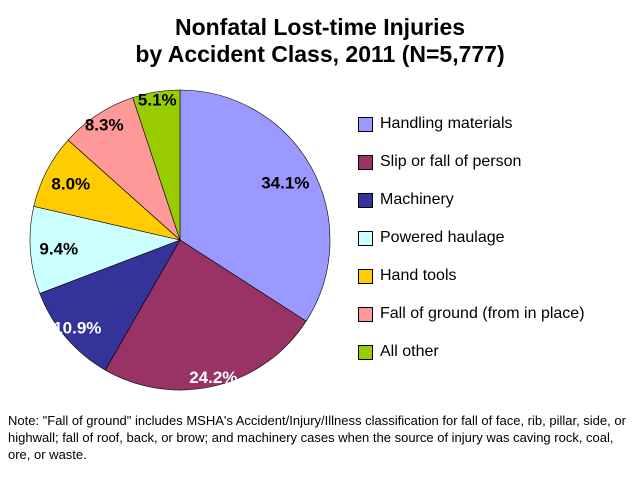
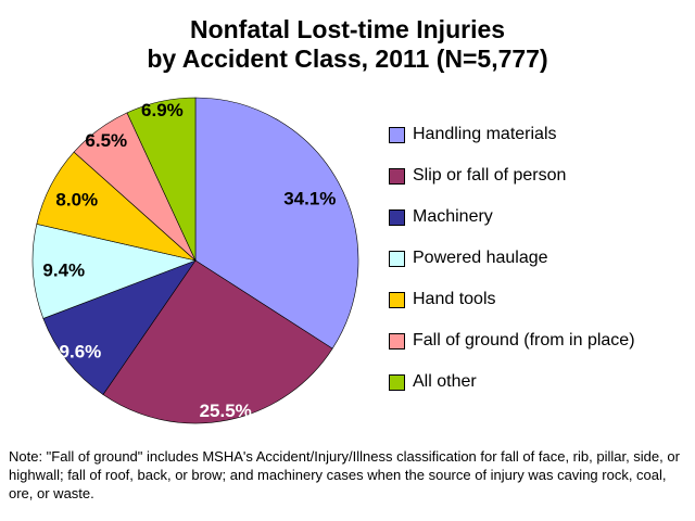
Slip or fall of person: 24.2% -> 25.5%
Machinery: 10.9% -> 9.6%
Fall of ground (from in place): 8.3% -> 6.5%
All other: 5.1% -> 6.9%
